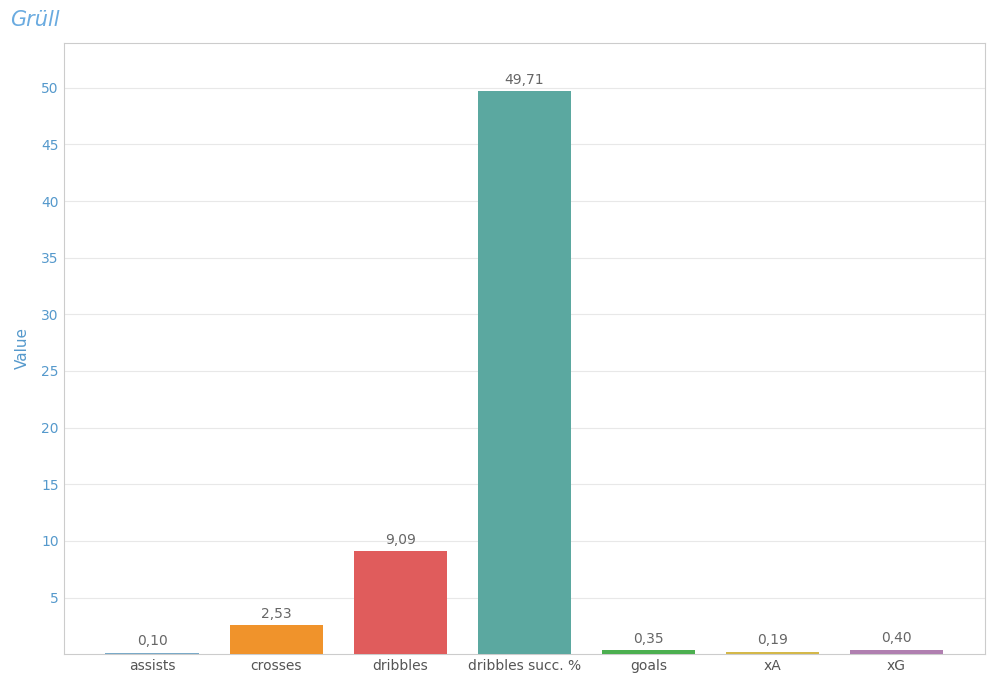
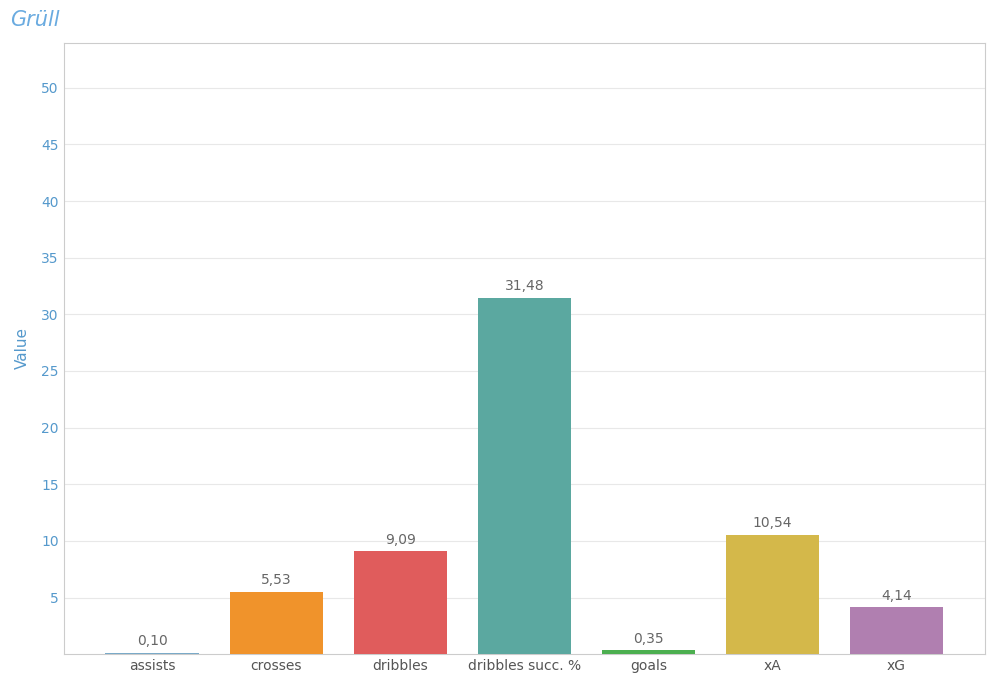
crosses: 2,53 -> 5,53
dribbles succ. %: 49,71 -> 31,48
xA: 0,19 -> 10,54
xG: 0,40 -> 4,14
